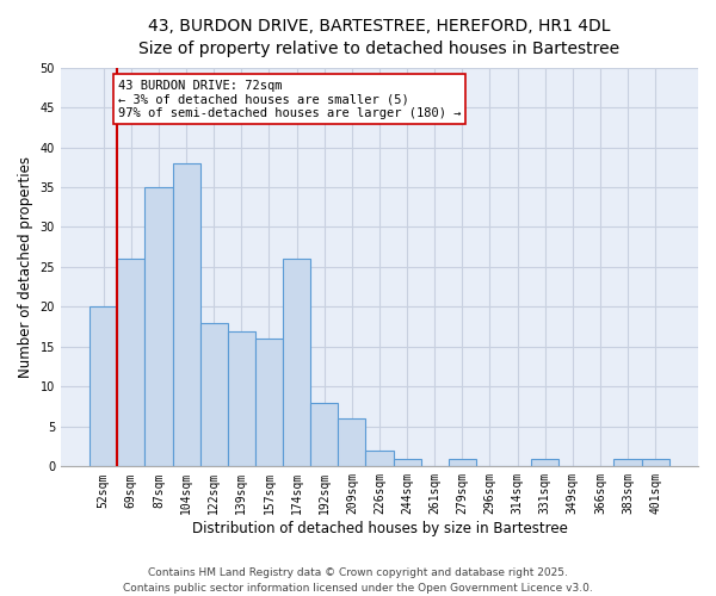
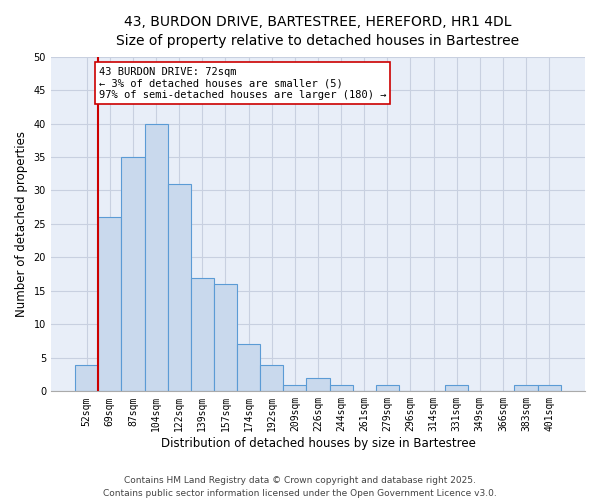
52sqm: 20 -> 4
104sqm: 38 -> 40
122sqm: 18 -> 31
174sqm: 26 -> 7
192sqm: 8 -> 4
209sqm: 6 -> 1
